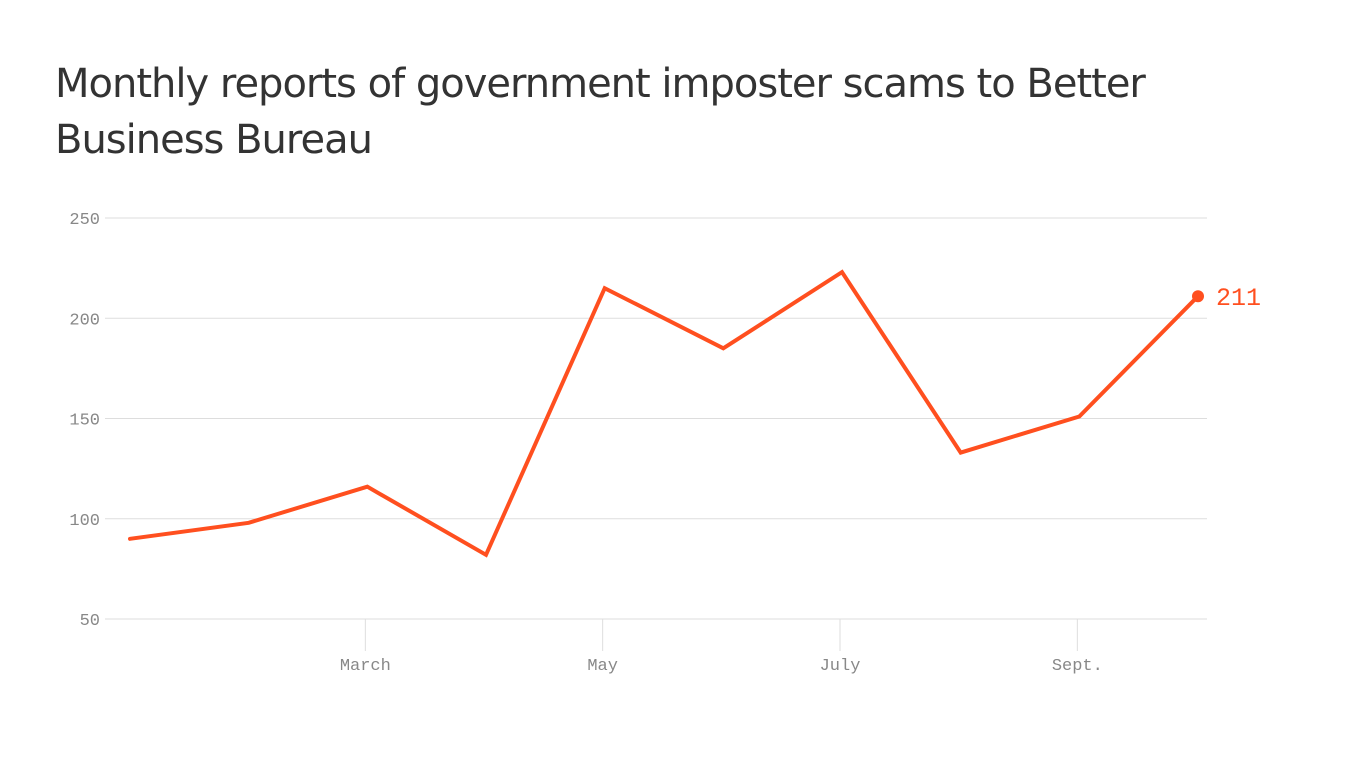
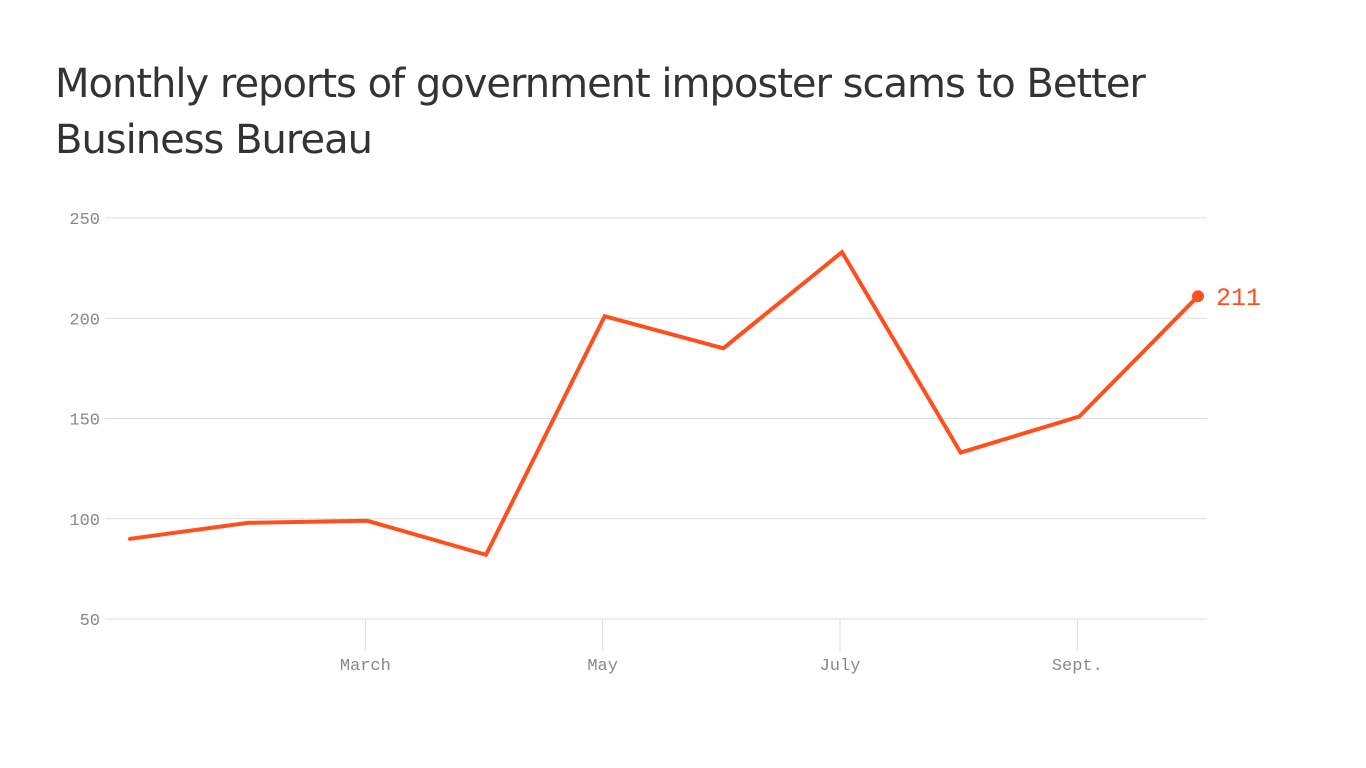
March: 116 -> 99
May: 215 -> 201
July: 223 -> 233
